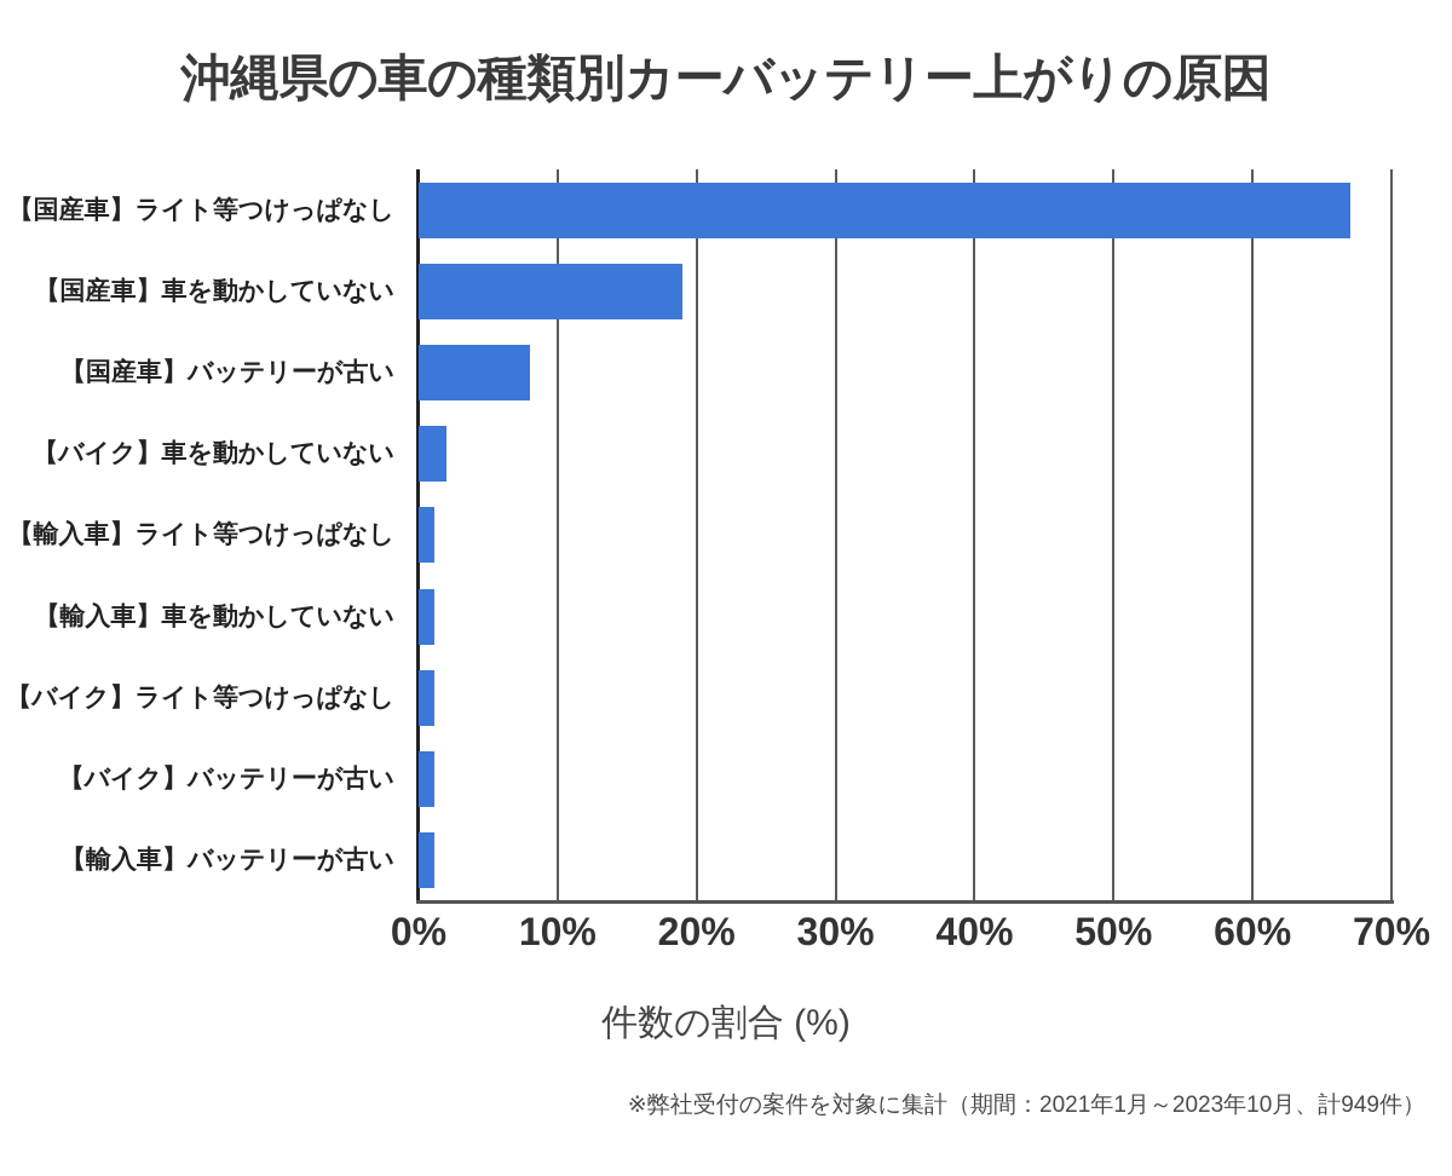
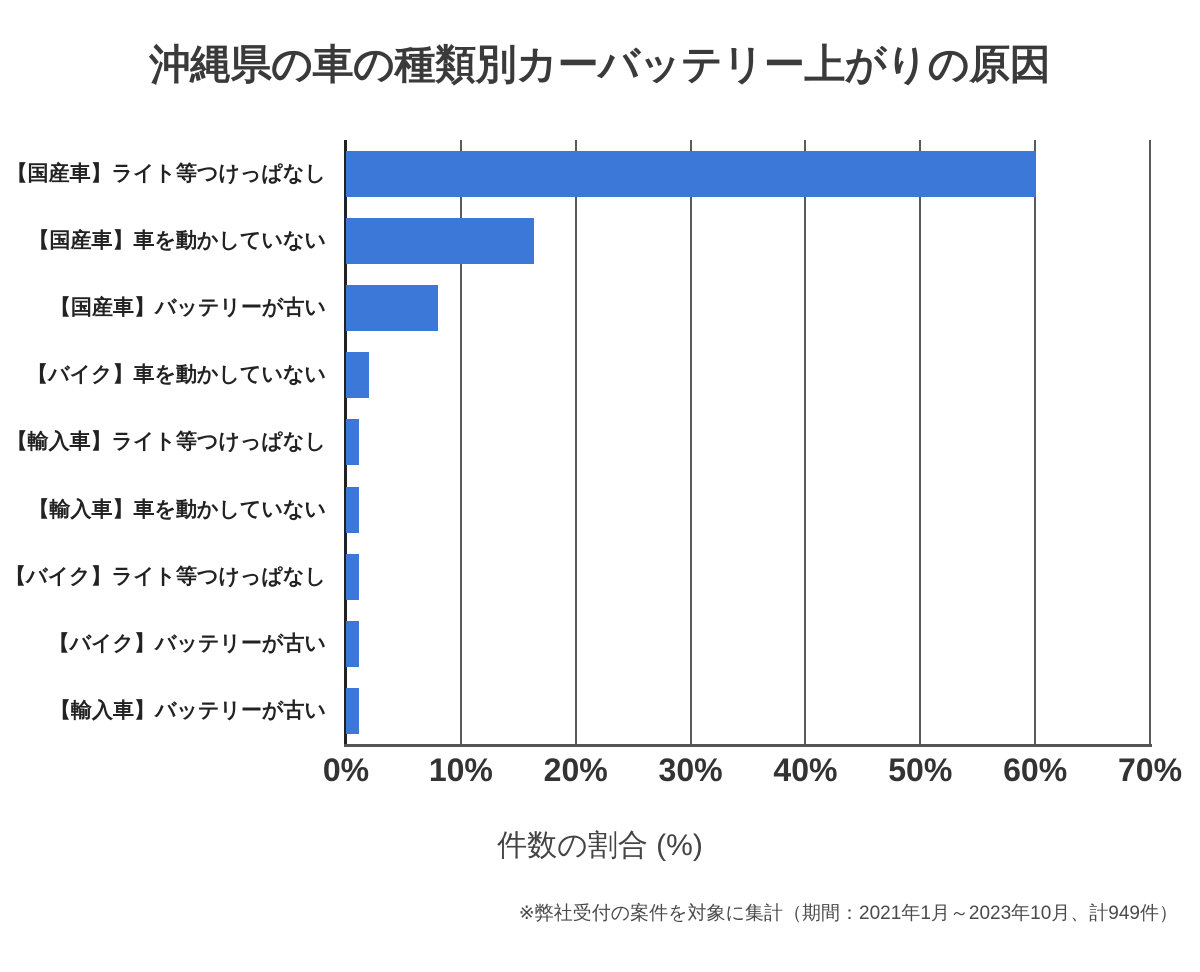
【国産車】ライト等つけっぱなし: 67.0% -> 60.1%
【国産車】車を動かしていない: 19.0% -> 16.4%
